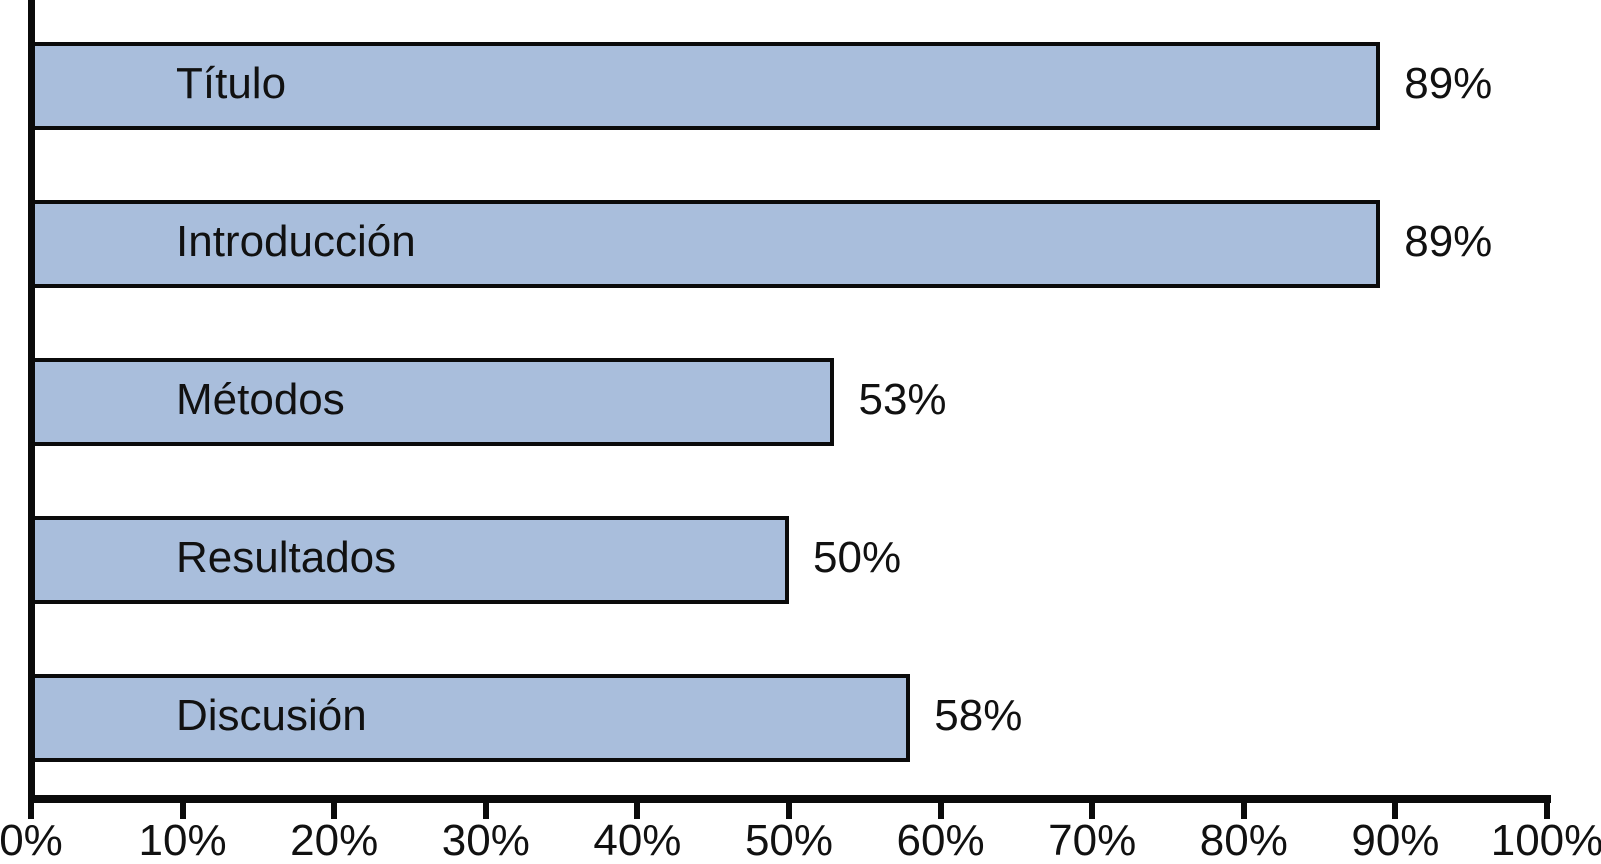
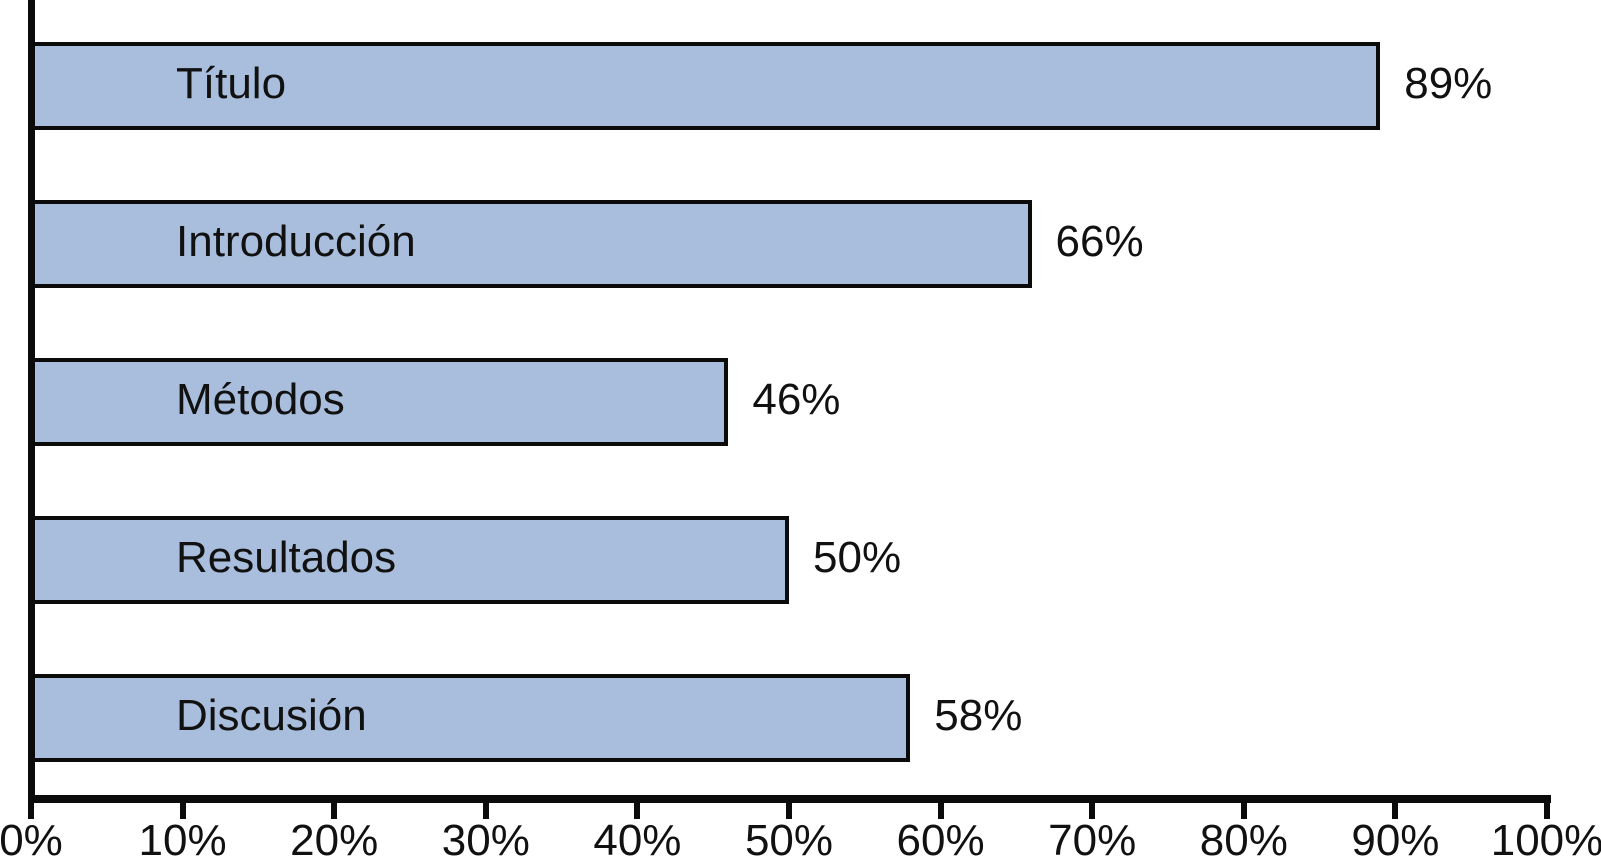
Introducción: 89% -> 66%
Métodos: 53% -> 46%
